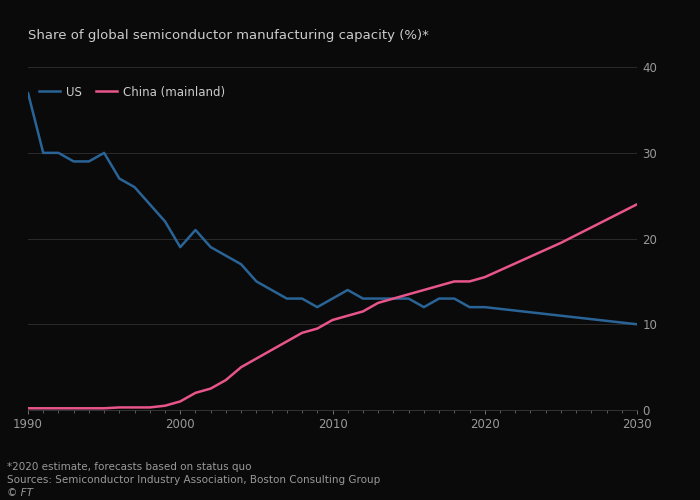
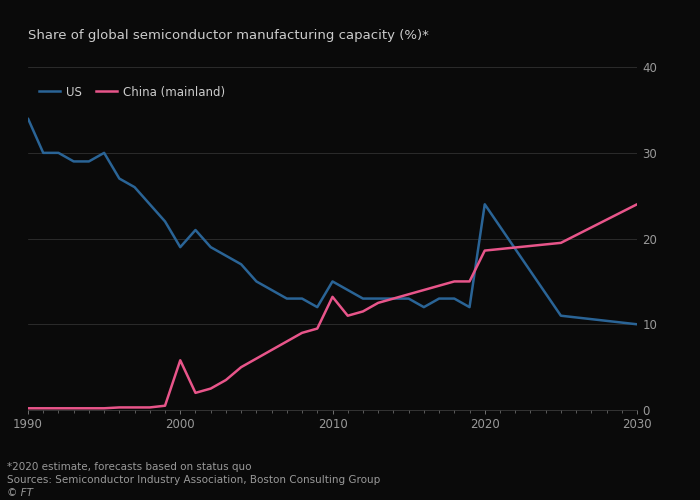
US/1990: 37 -> 34
China (mainland)/2000: 1.0 -> 5.8
US/2010: 13 -> 15
China (mainland)/2010: 10.5 -> 13.2
US/2020: 12 -> 24
China (mainland)/2020: 15.5 -> 18.6
